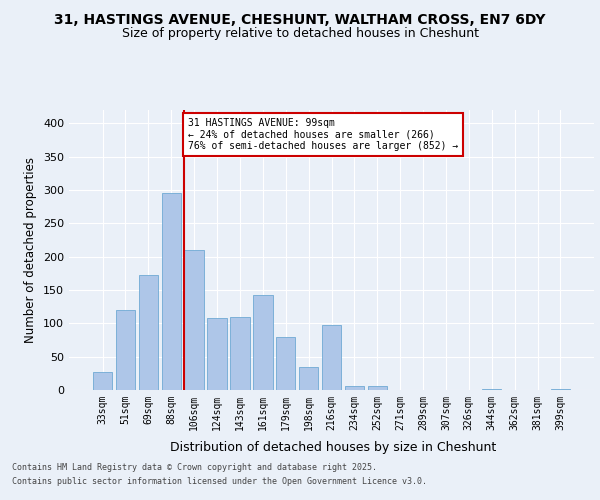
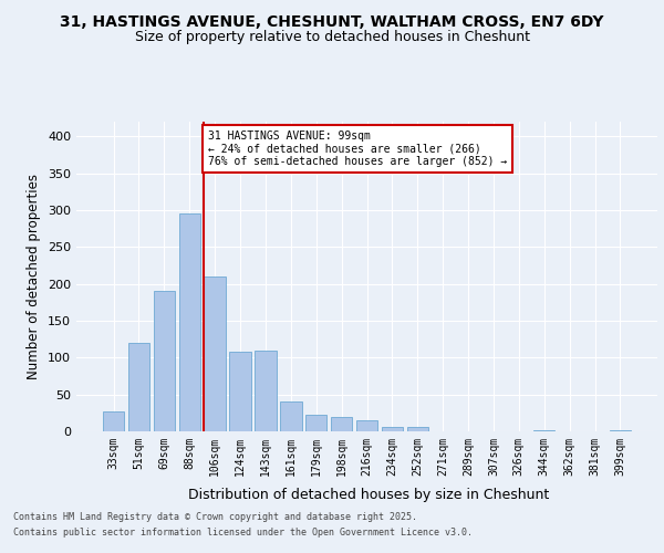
69sqm: 172 -> 190
161sqm: 142 -> 40
179sqm: 80 -> 22
198sqm: 34 -> 20
216sqm: 98 -> 15
